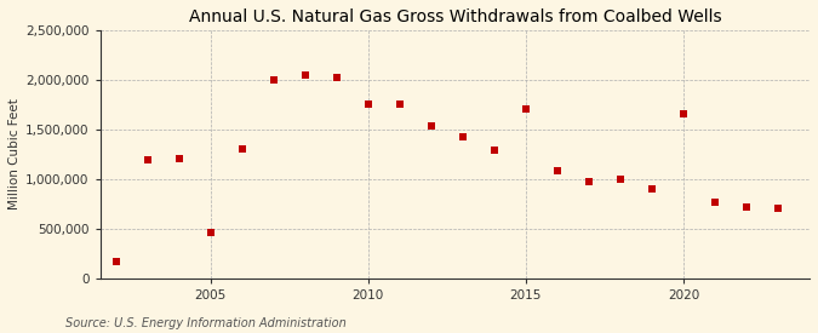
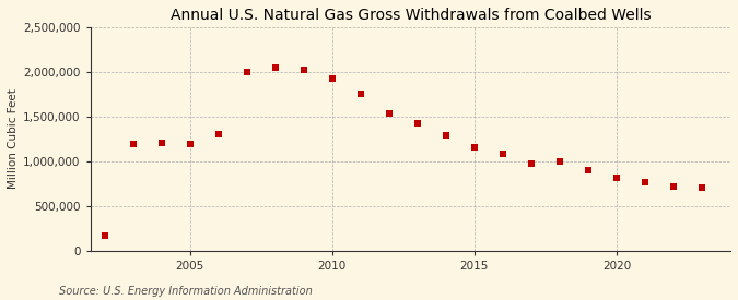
2005: 460,000 -> 1,190,000
2010: 1,760,000 -> 1,920,000
2015: 1,700,000 -> 1,160,000
2020: 1,660,000 -> 810,000
